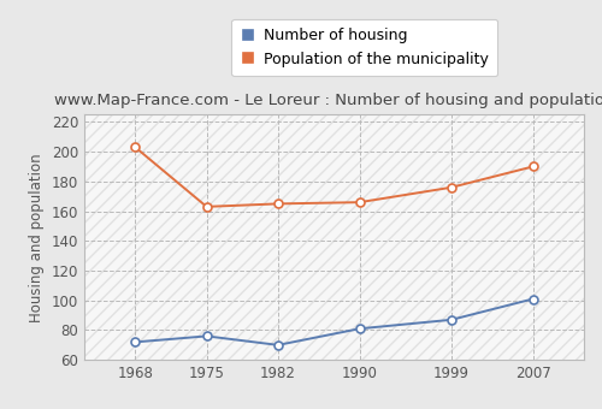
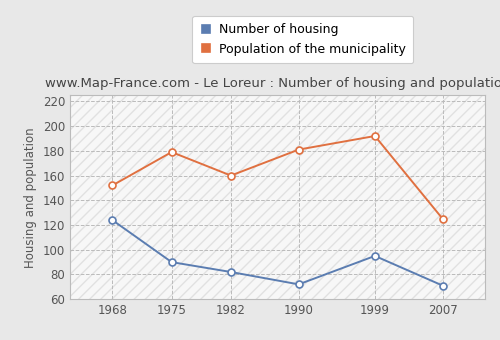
Number of housing/1968: 72 -> 124
Population of the municipality/1968: 203 -> 152
Number of housing/1975: 76 -> 90
Population of the municipality/1975: 163 -> 179
Number of housing/1982: 70 -> 82
Population of the municipality/1982: 165 -> 160
Number of housing/1990: 81 -> 72
Population of the municipality/1990: 166 -> 181
Number of housing/1999: 87 -> 95
Population of the municipality/1999: 176 -> 192
Number of housing/2007: 101 -> 71
Population of the municipality/2007: 190 -> 125
